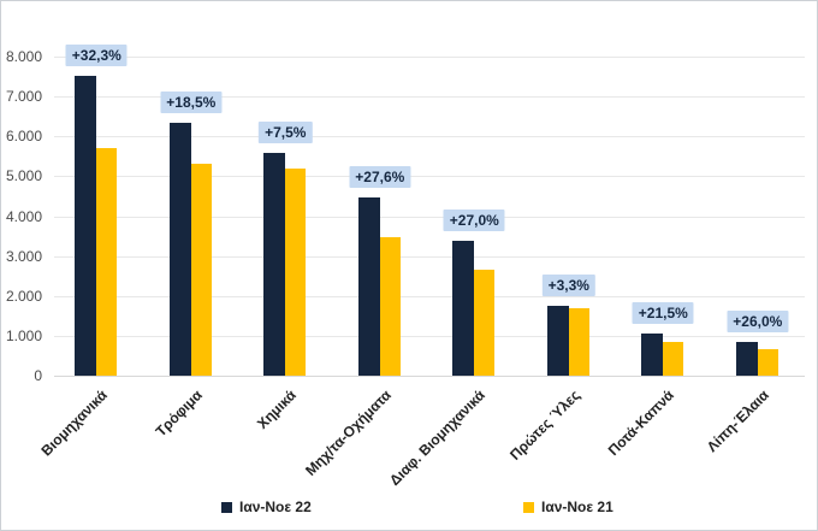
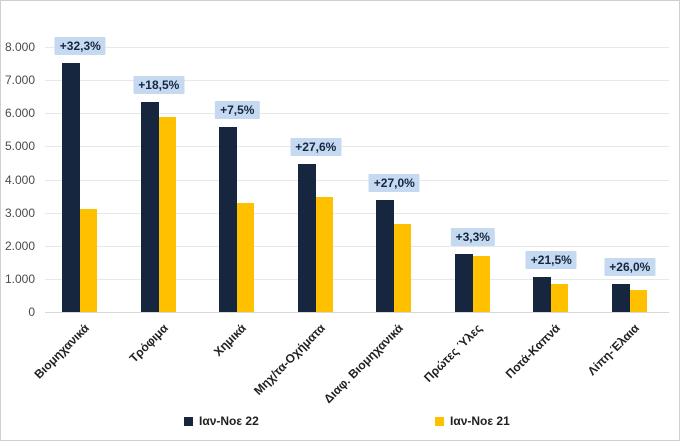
Ιαν-Νοε 21/Βιομηχανικά: 5700 -> 3100
Ιαν-Νοε 21/Τρόφιμα: 5300 -> 5900
Ιαν-Νοε 21/Χημικά: 5200 -> 3300
